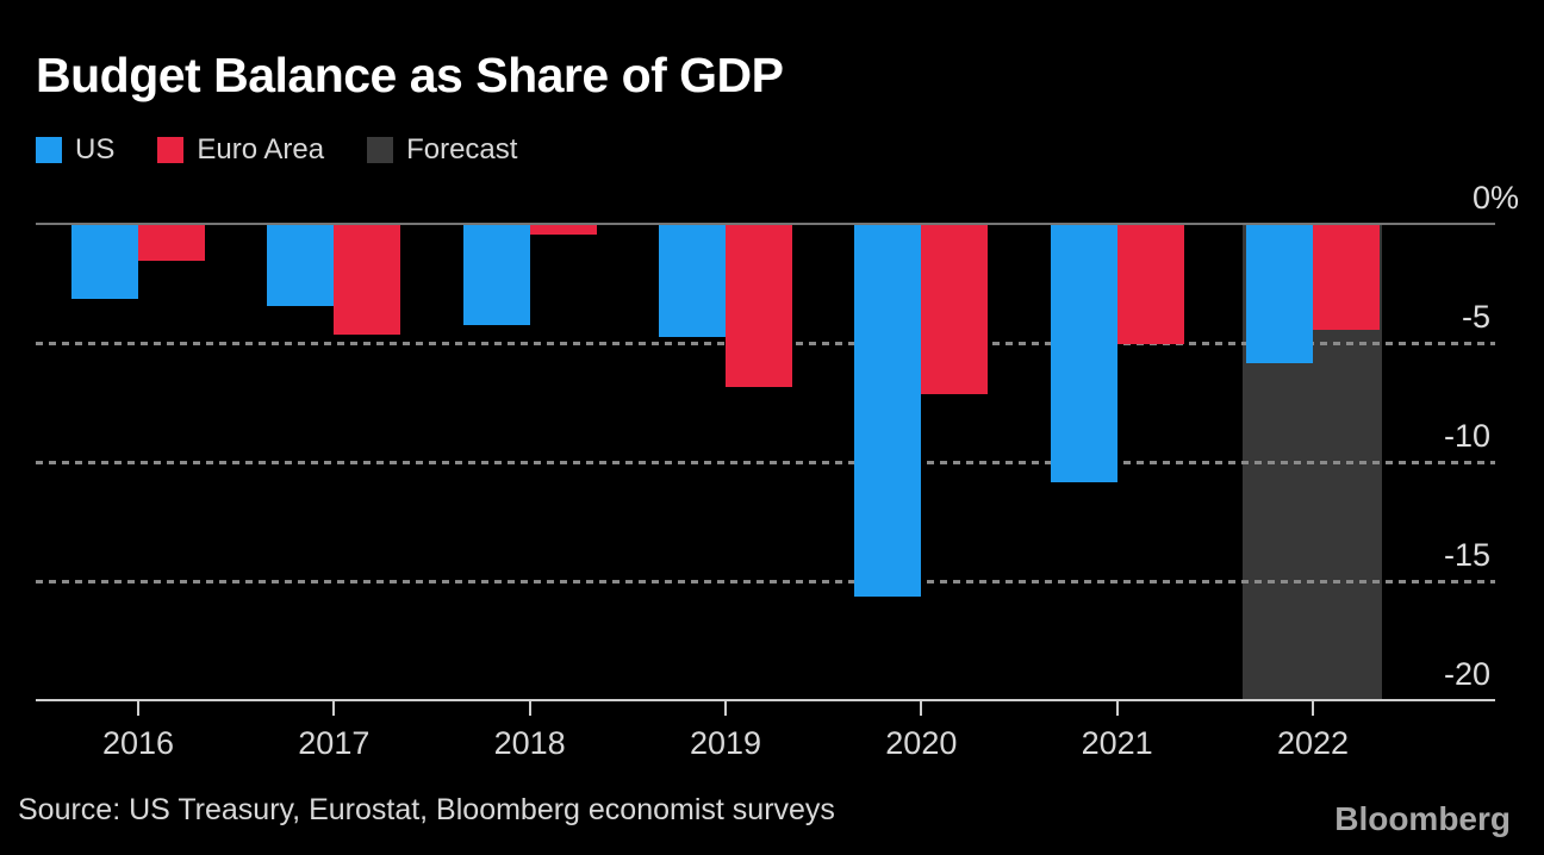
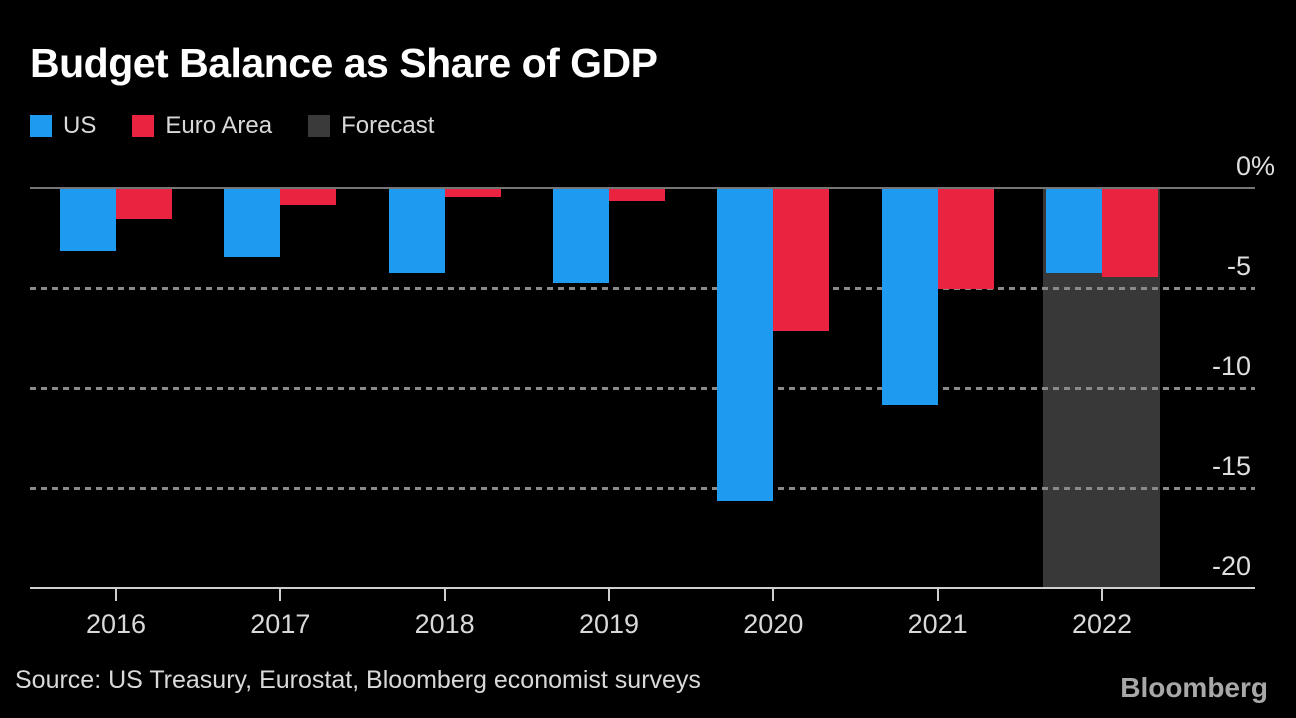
Euro Area/2017: -4.6 -> -0.8
Euro Area/2019: -6.8 -> -0.6
US/2022: -5.8 -> -4.2
